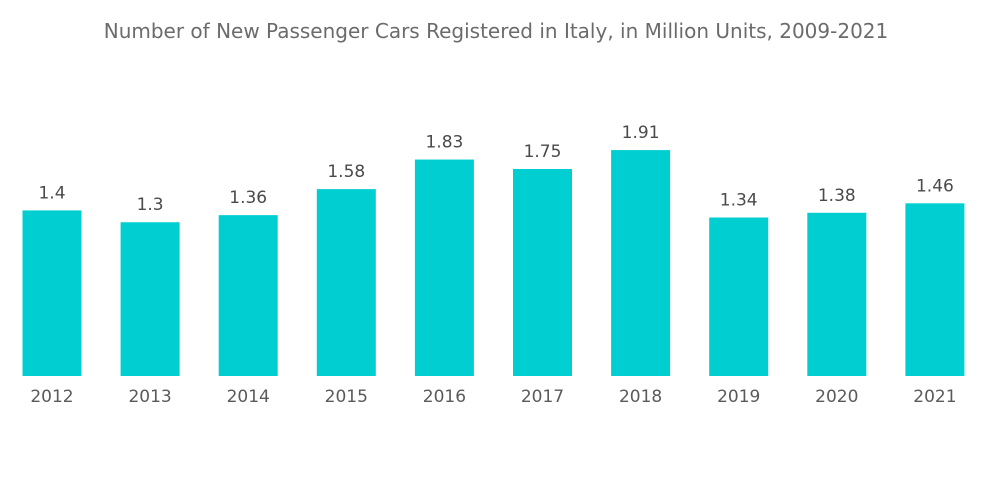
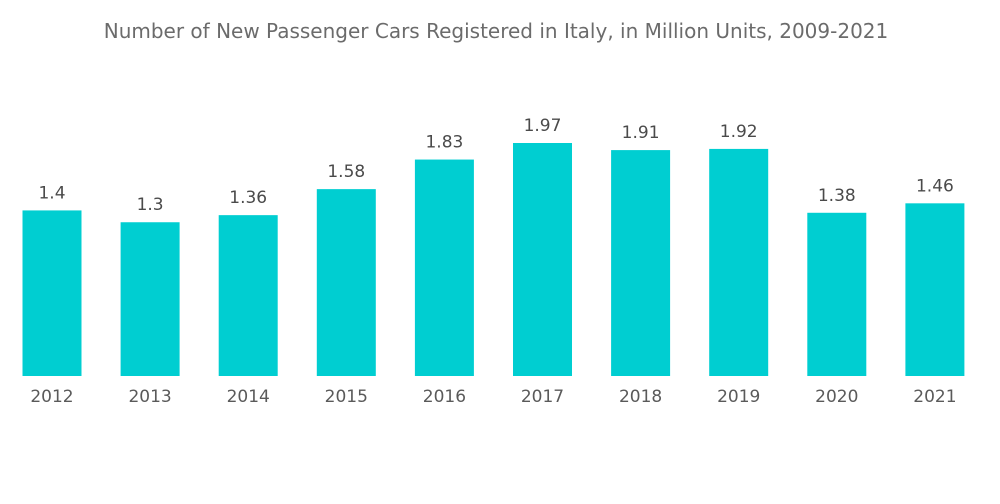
2017: 1.75 -> 1.97
2019: 1.34 -> 1.92
